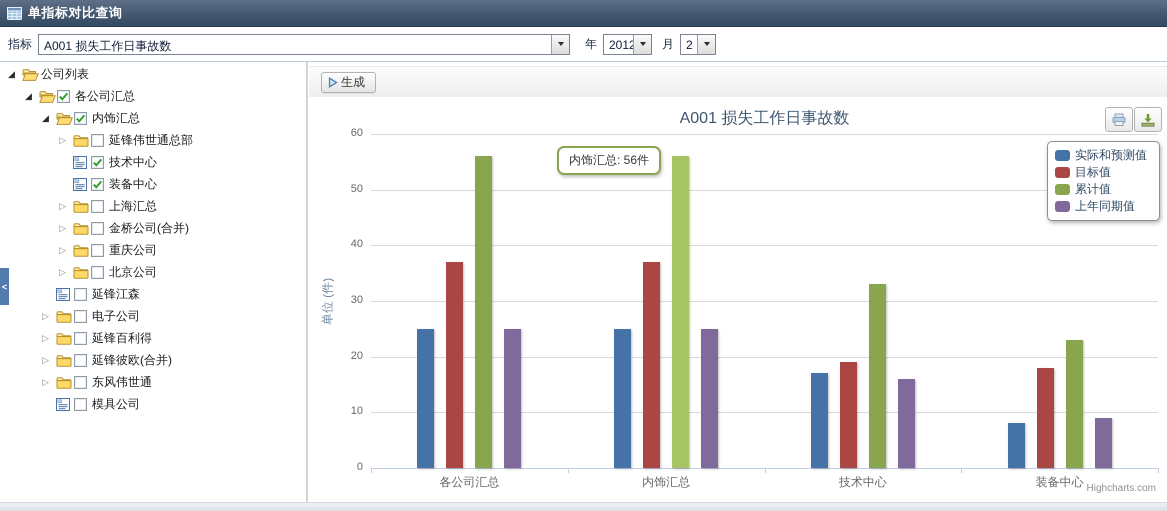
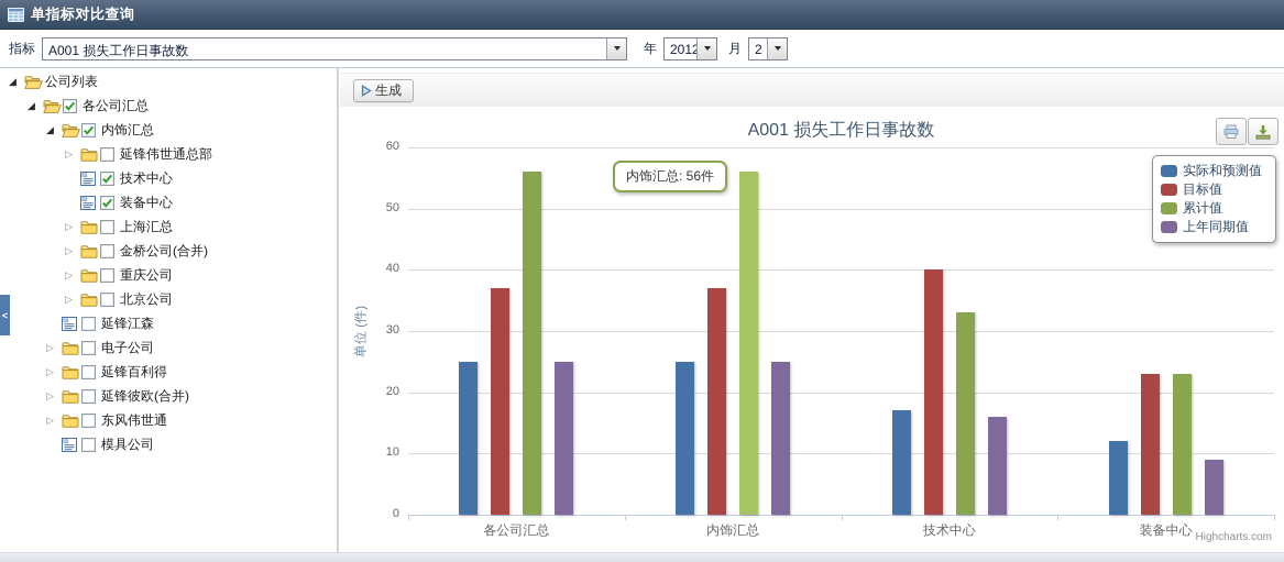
目标值/技术中心: 19 -> 40
实际和预测值/装备中心: 8 -> 12
目标值/装备中心: 18 -> 23
